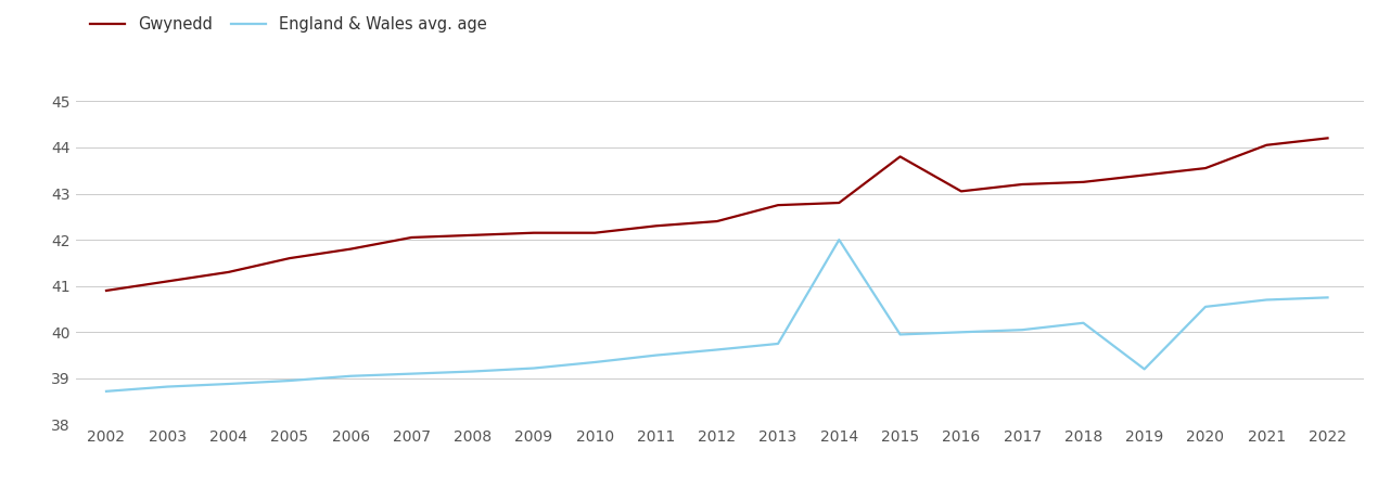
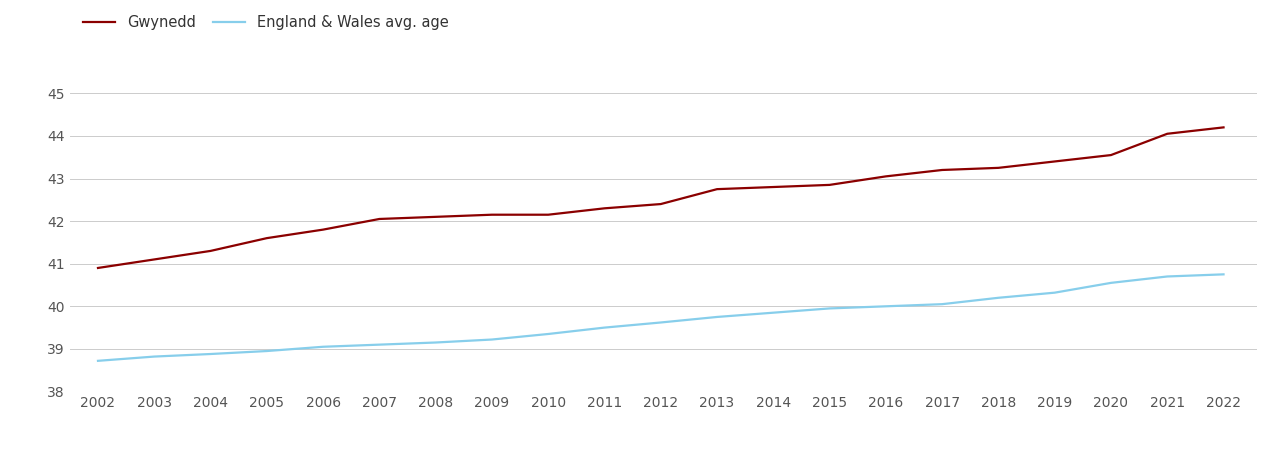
England & Wales avg. age/2014: 42.00 -> 39.85
Gwynedd/2015: 43.80 -> 42.85
England & Wales avg. age/2019: 39.20 -> 40.32
